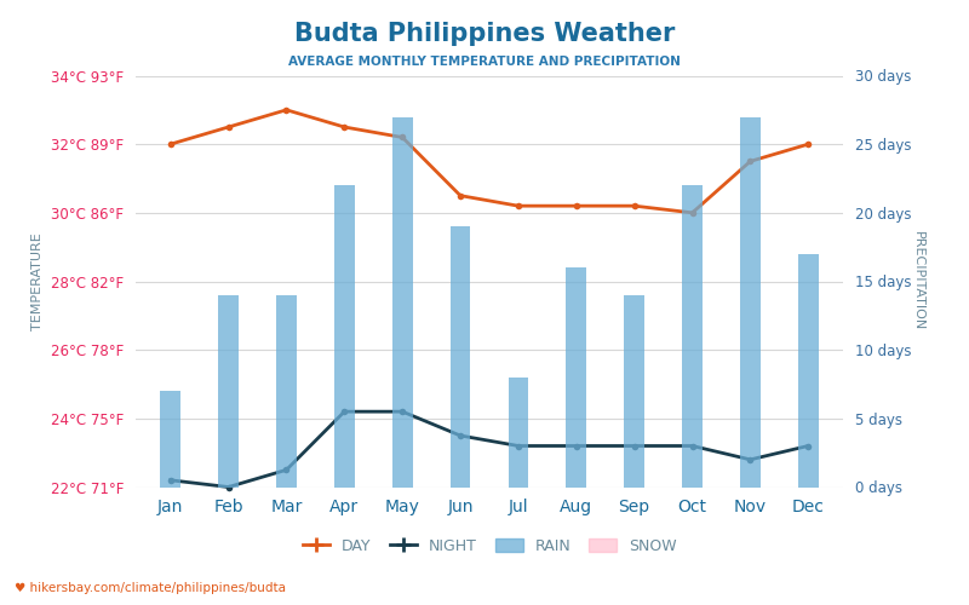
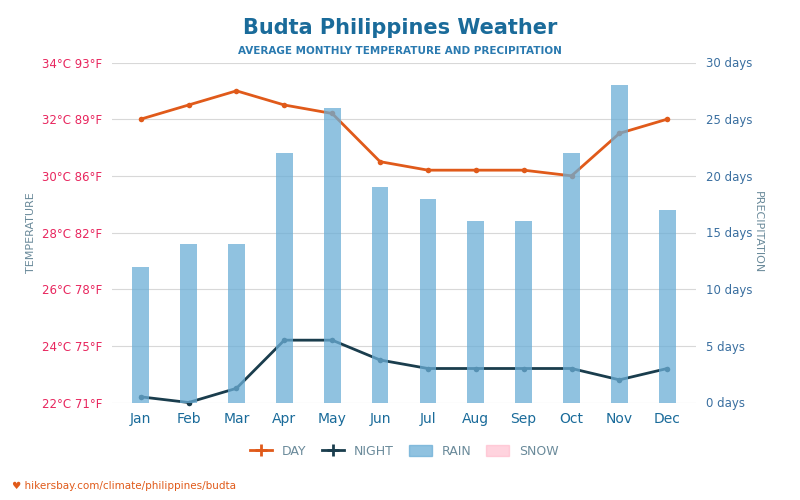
RAIN/Jan: 7 days -> 12 days
RAIN/May: 27 days -> 26 days
RAIN/Jul: 8 days -> 18 days
RAIN/Sep: 14 days -> 16 days
RAIN/Nov: 27 days -> 28 days
